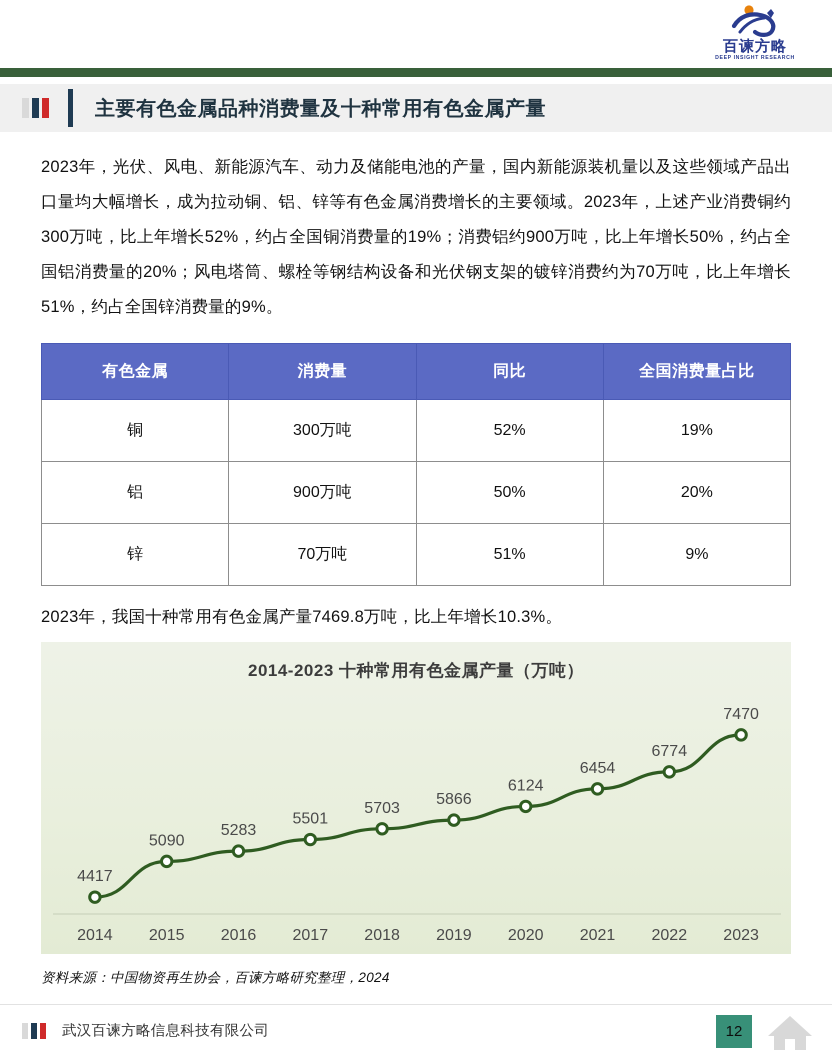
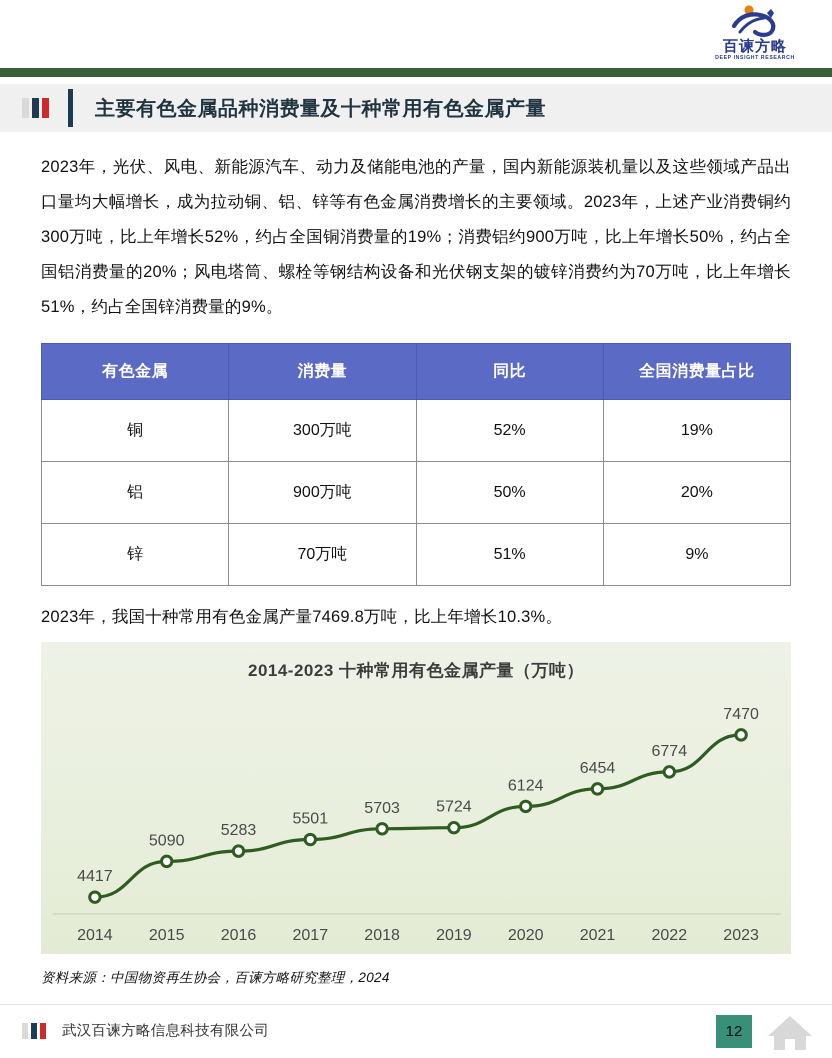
2019: 5866 -> 5724
